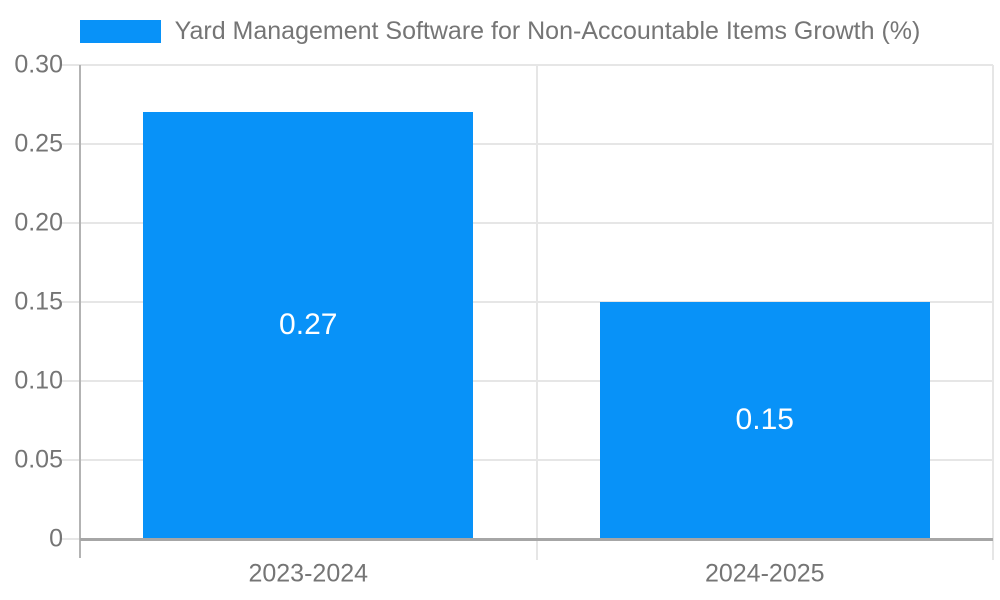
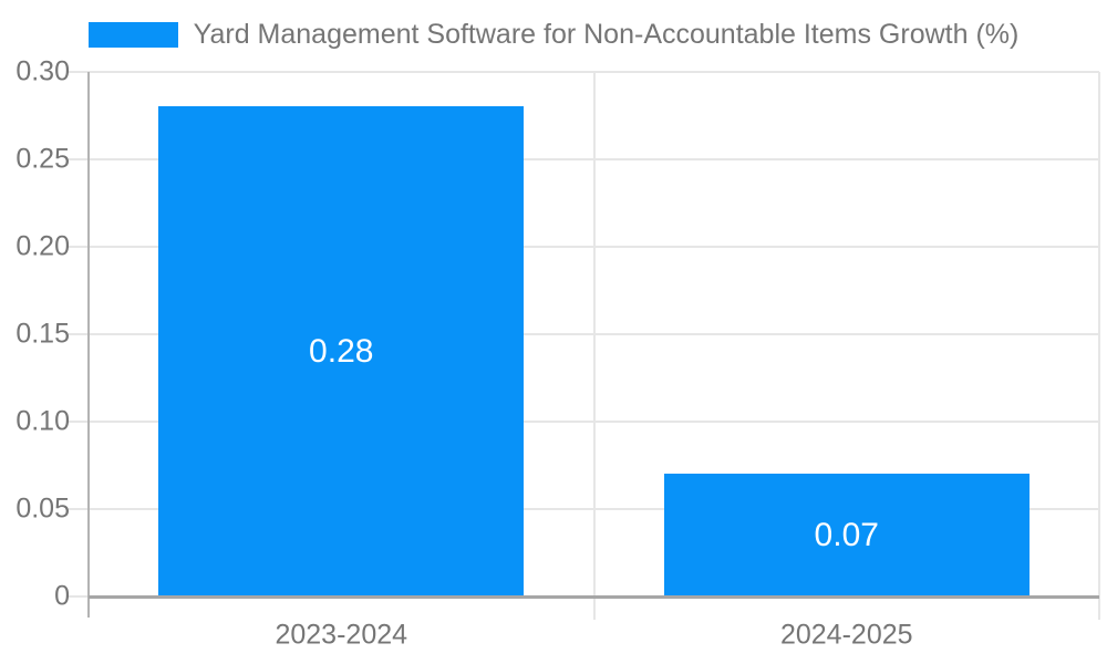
2023-2024: 0.27 -> 0.28
2024-2025: 0.15 -> 0.07
